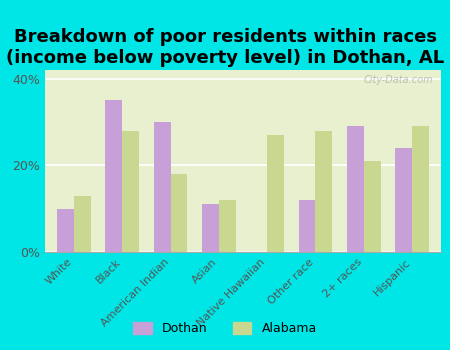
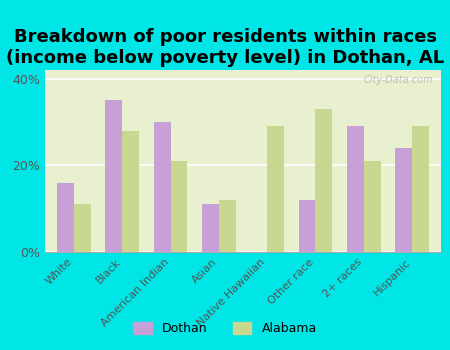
Dothan/White: 10% -> 16%
Alabama/White: 13% -> 11%
Alabama/American Indian: 18% -> 21%
Alabama/Native Hawaiian: 27% -> 29%
Alabama/Other race: 28% -> 33%
